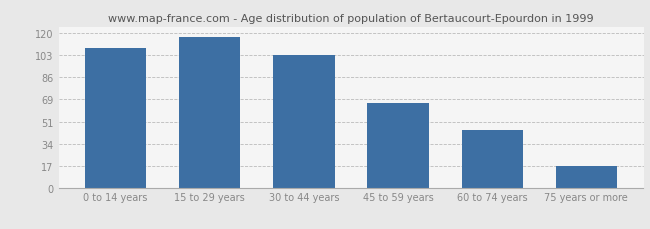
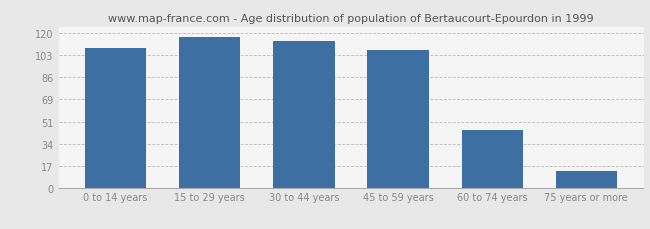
30 to 44 years: 103 -> 114
45 to 59 years: 66 -> 107
75 years or more: 17 -> 13
